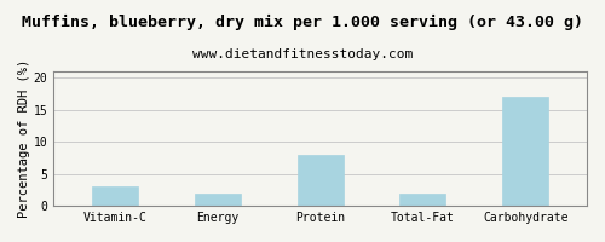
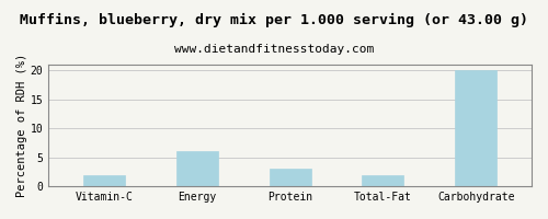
Vitamin-C: 3 -> 2
Energy: 2 -> 6
Protein: 8 -> 3
Carbohydrate: 17 -> 20
